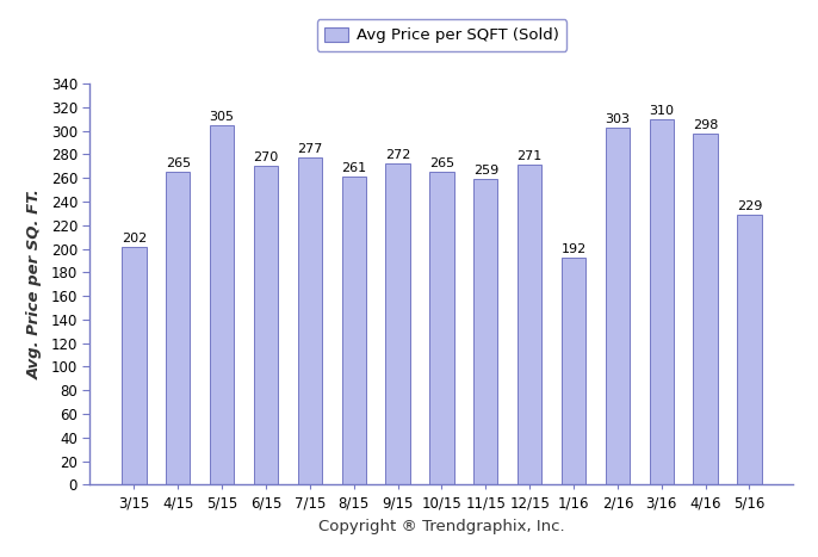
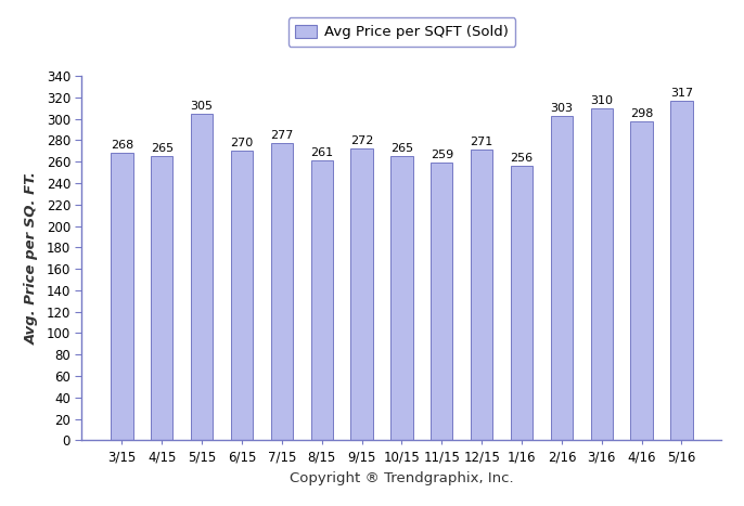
3/15: 202 -> 268
1/16: 192 -> 256
5/16: 229 -> 317
